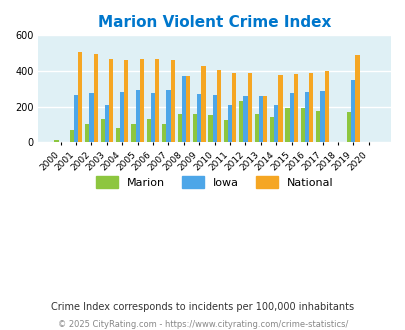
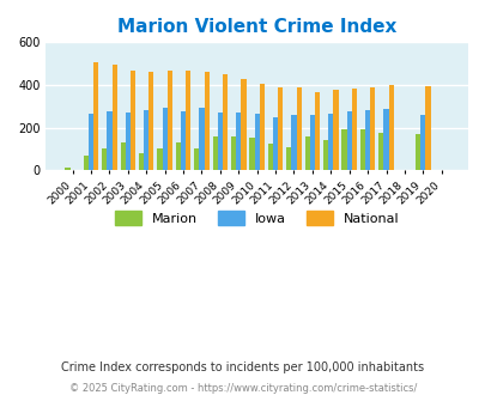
Iowa/2003: 210 -> 270
Iowa/2008: 370 -> 270
National/2008: 370 -> 450
Iowa/2011: 210 -> 250
Marion/2012: 230 -> 110
National/2013: 260 -> 370
Iowa/2014: 210 -> 260
Iowa/2019: 350 -> 260
National/2019: 490 -> 400
